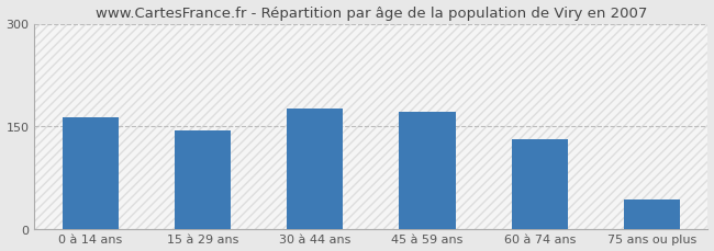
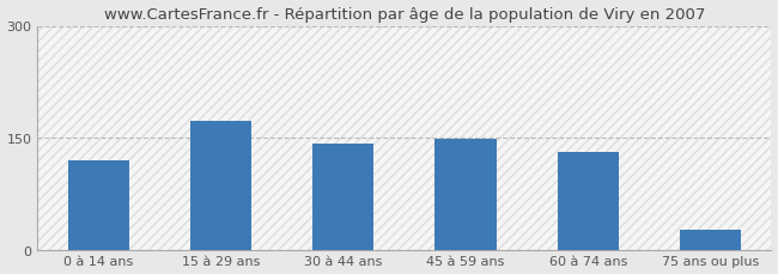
0 à 14 ans: 163 -> 120
15 à 29 ans: 144 -> 172
30 à 44 ans: 176 -> 142
45 à 59 ans: 171 -> 148
75 ans ou plus: 42 -> 26
